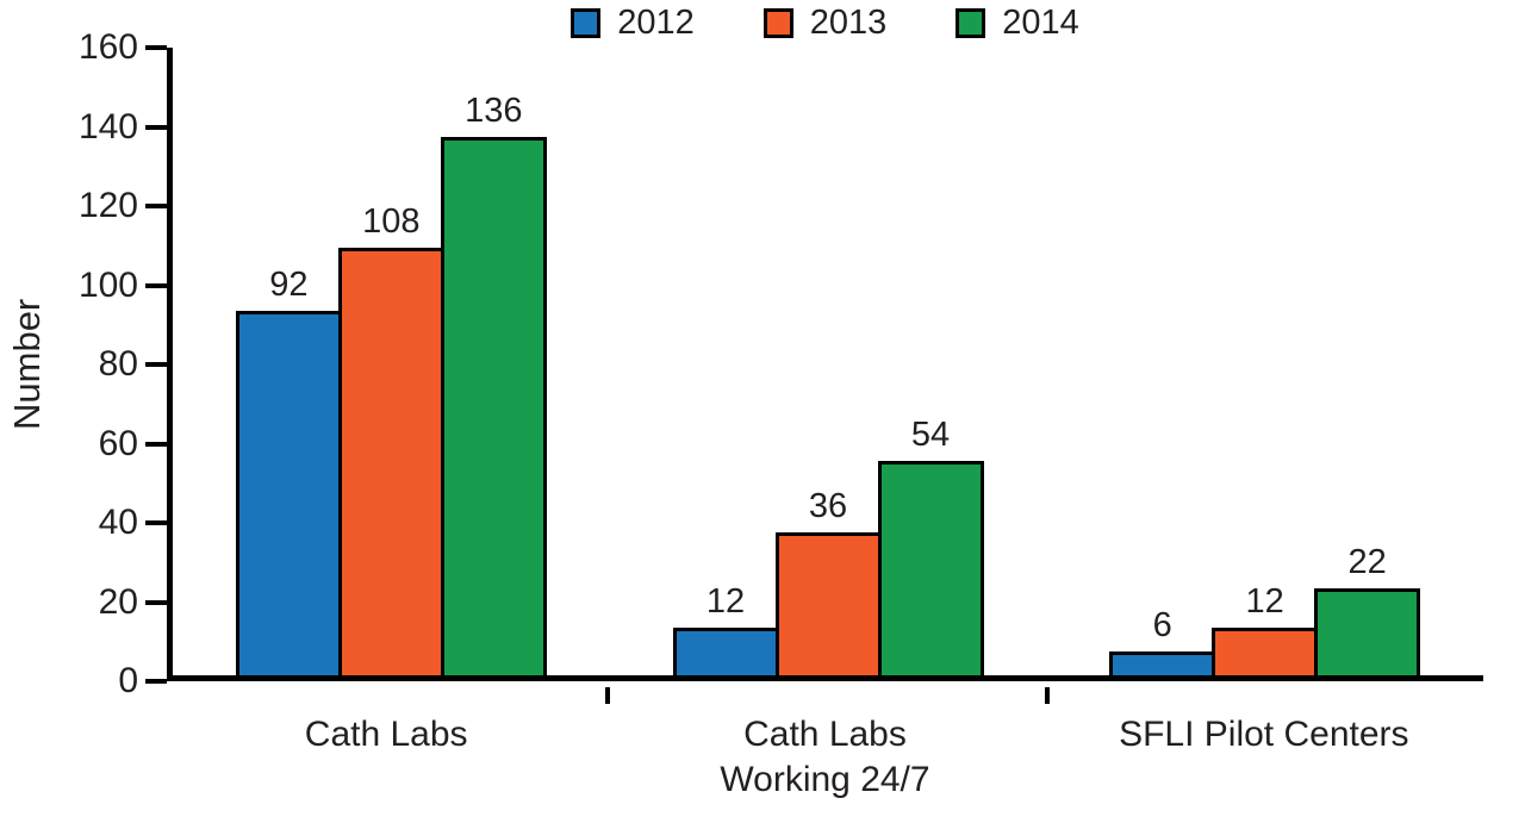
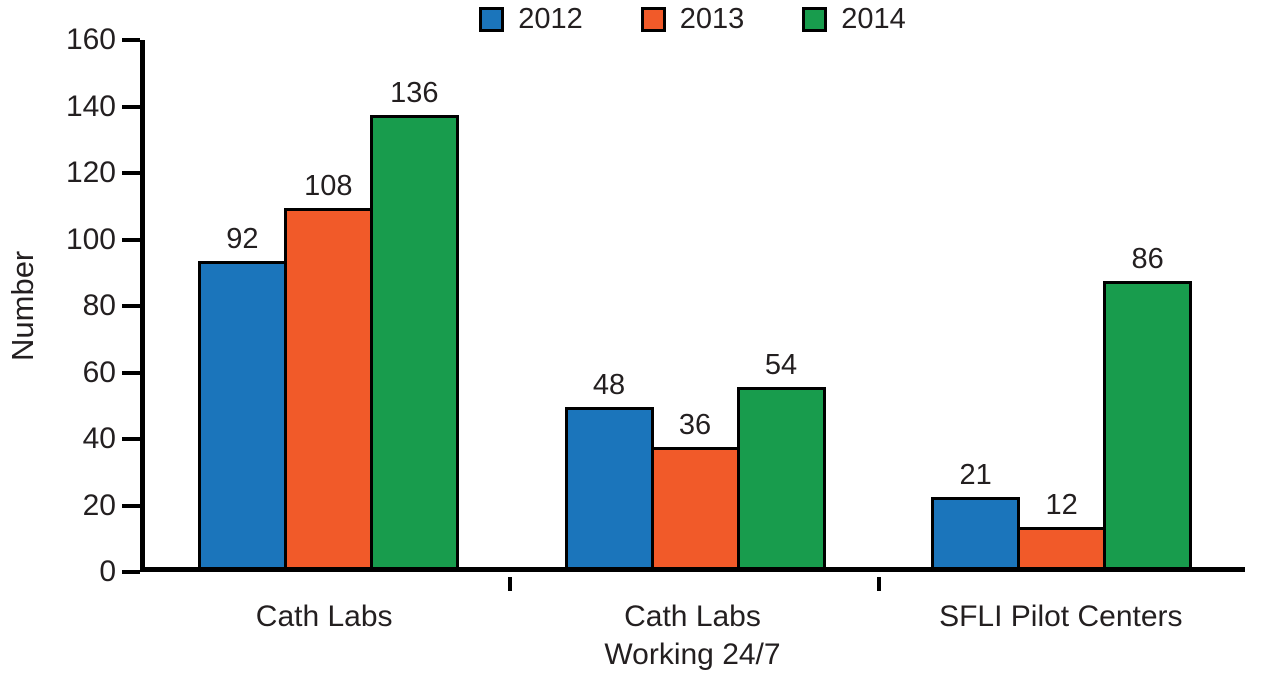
2012/Cath Labs Working 24/7: 12 -> 48
2012/SFLI Pilot Centers: 6 -> 21
2014/SFLI Pilot Centers: 22 -> 86
